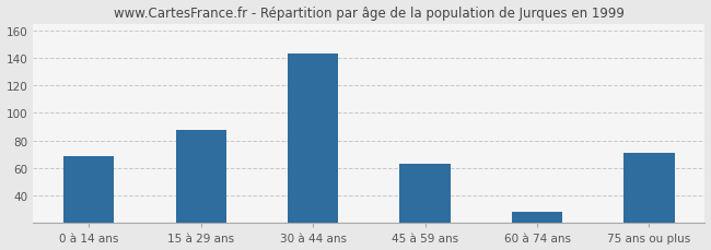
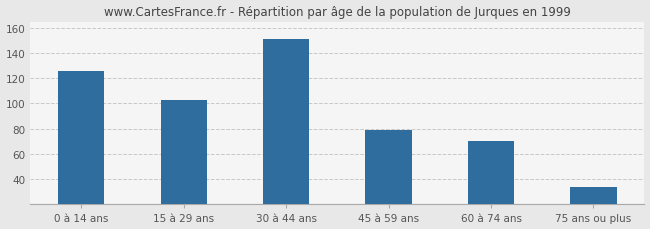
0 à 14 ans: 69 -> 126
15 à 29 ans: 88 -> 103
30 à 44 ans: 143 -> 151
45 à 59 ans: 63 -> 79
60 à 74 ans: 28 -> 70
75 ans ou plus: 71 -> 34
